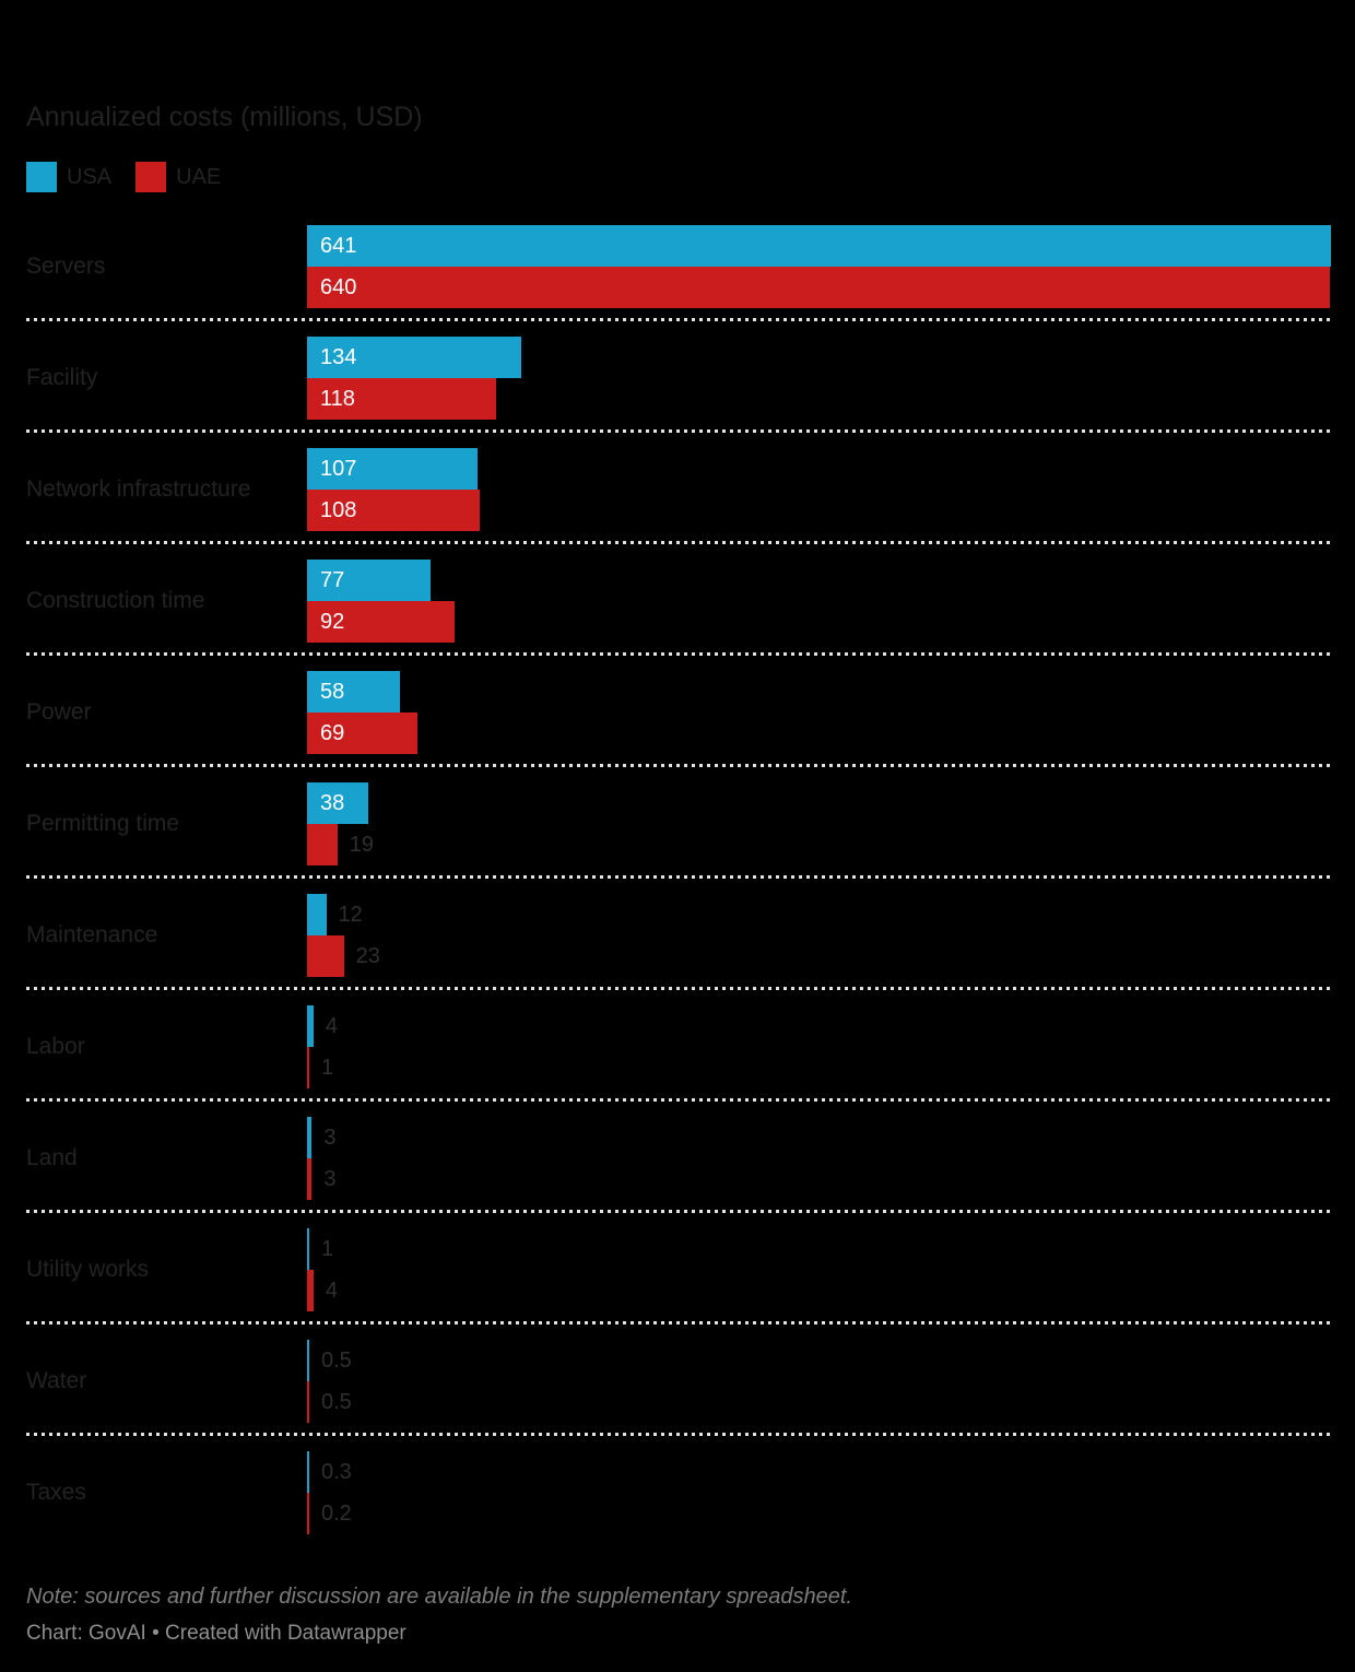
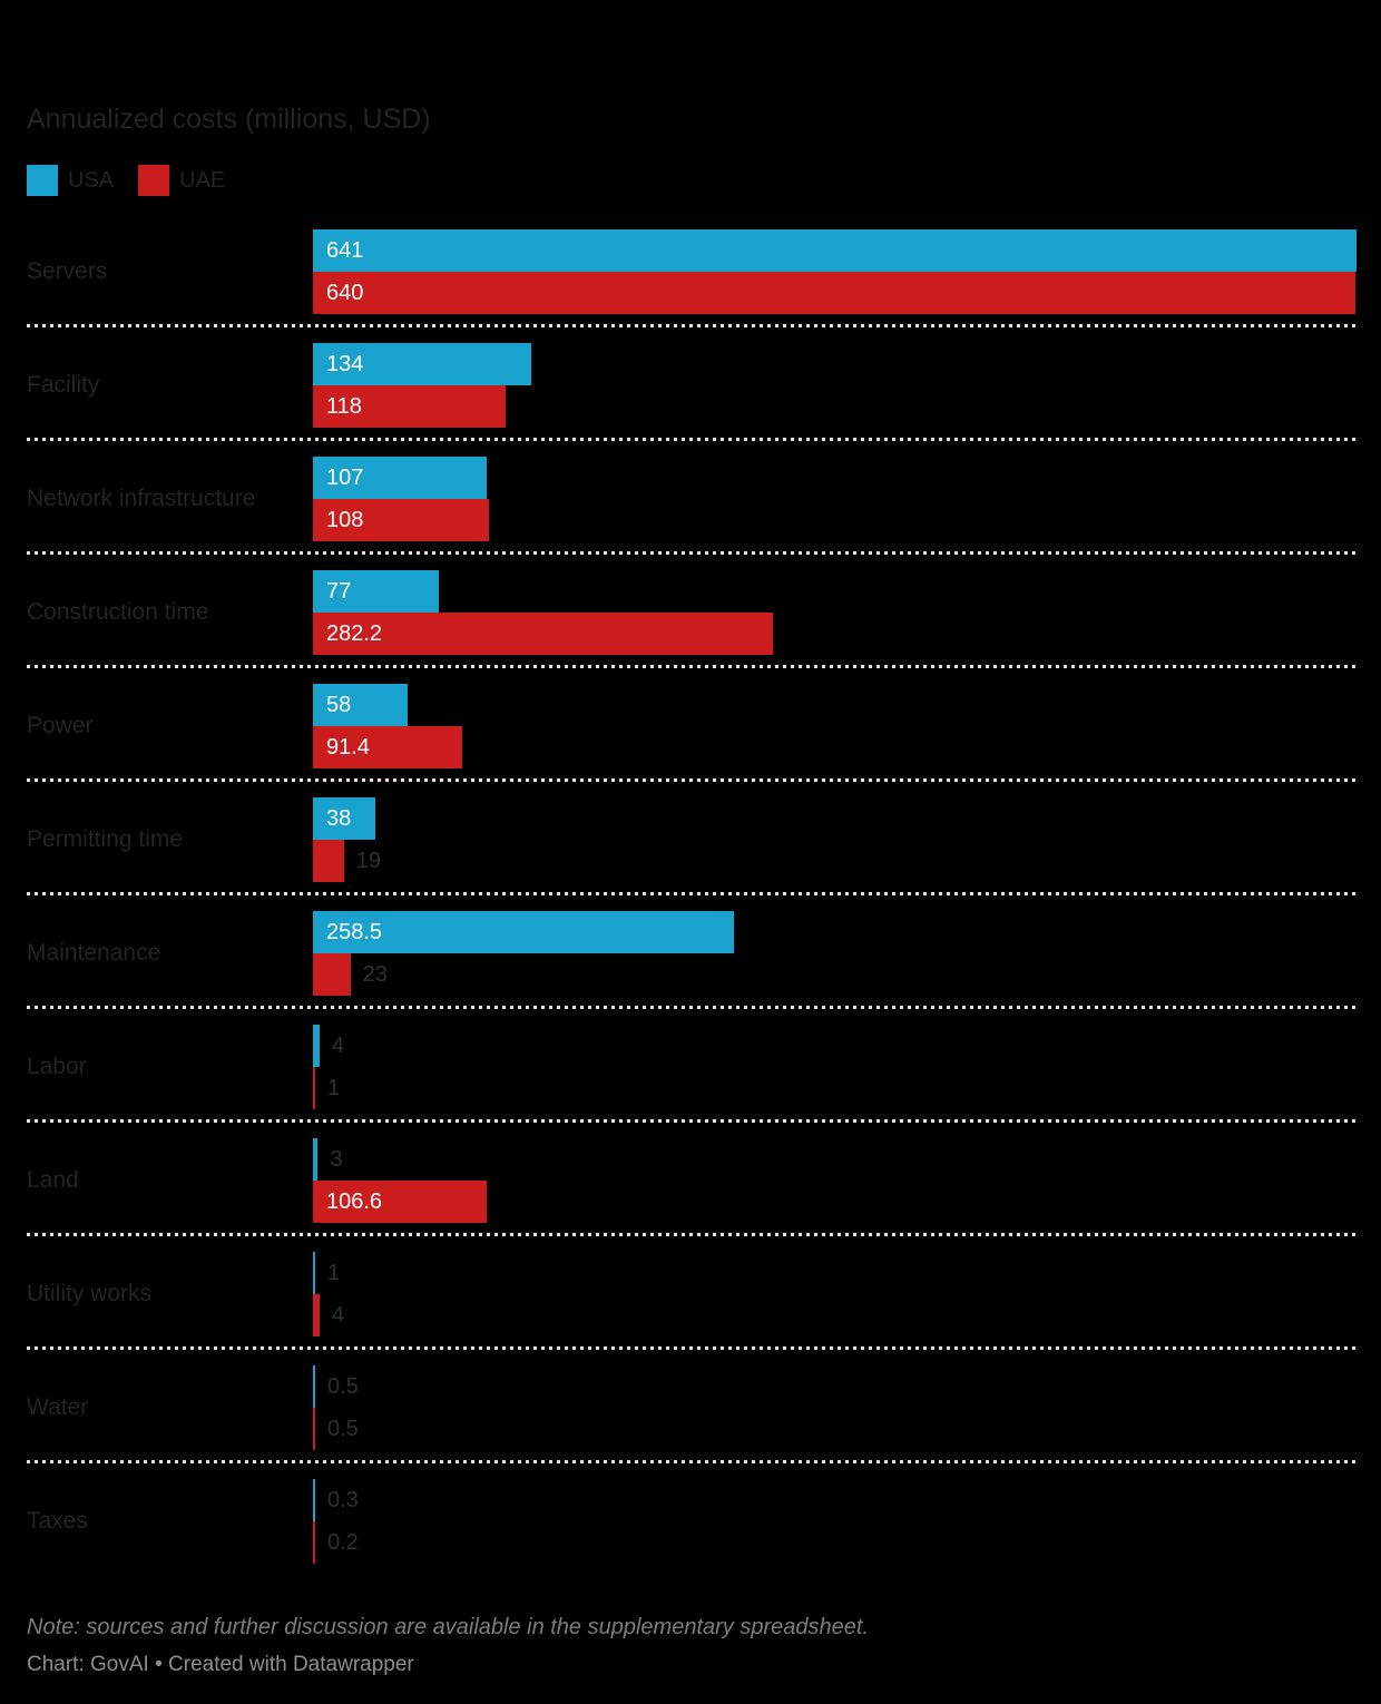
UAE/Construction time: 92 -> 282.2
UAE/Power: 69 -> 91.4
USA/Maintenance: 12 -> 258.5
UAE/Land: 3 -> 106.6
